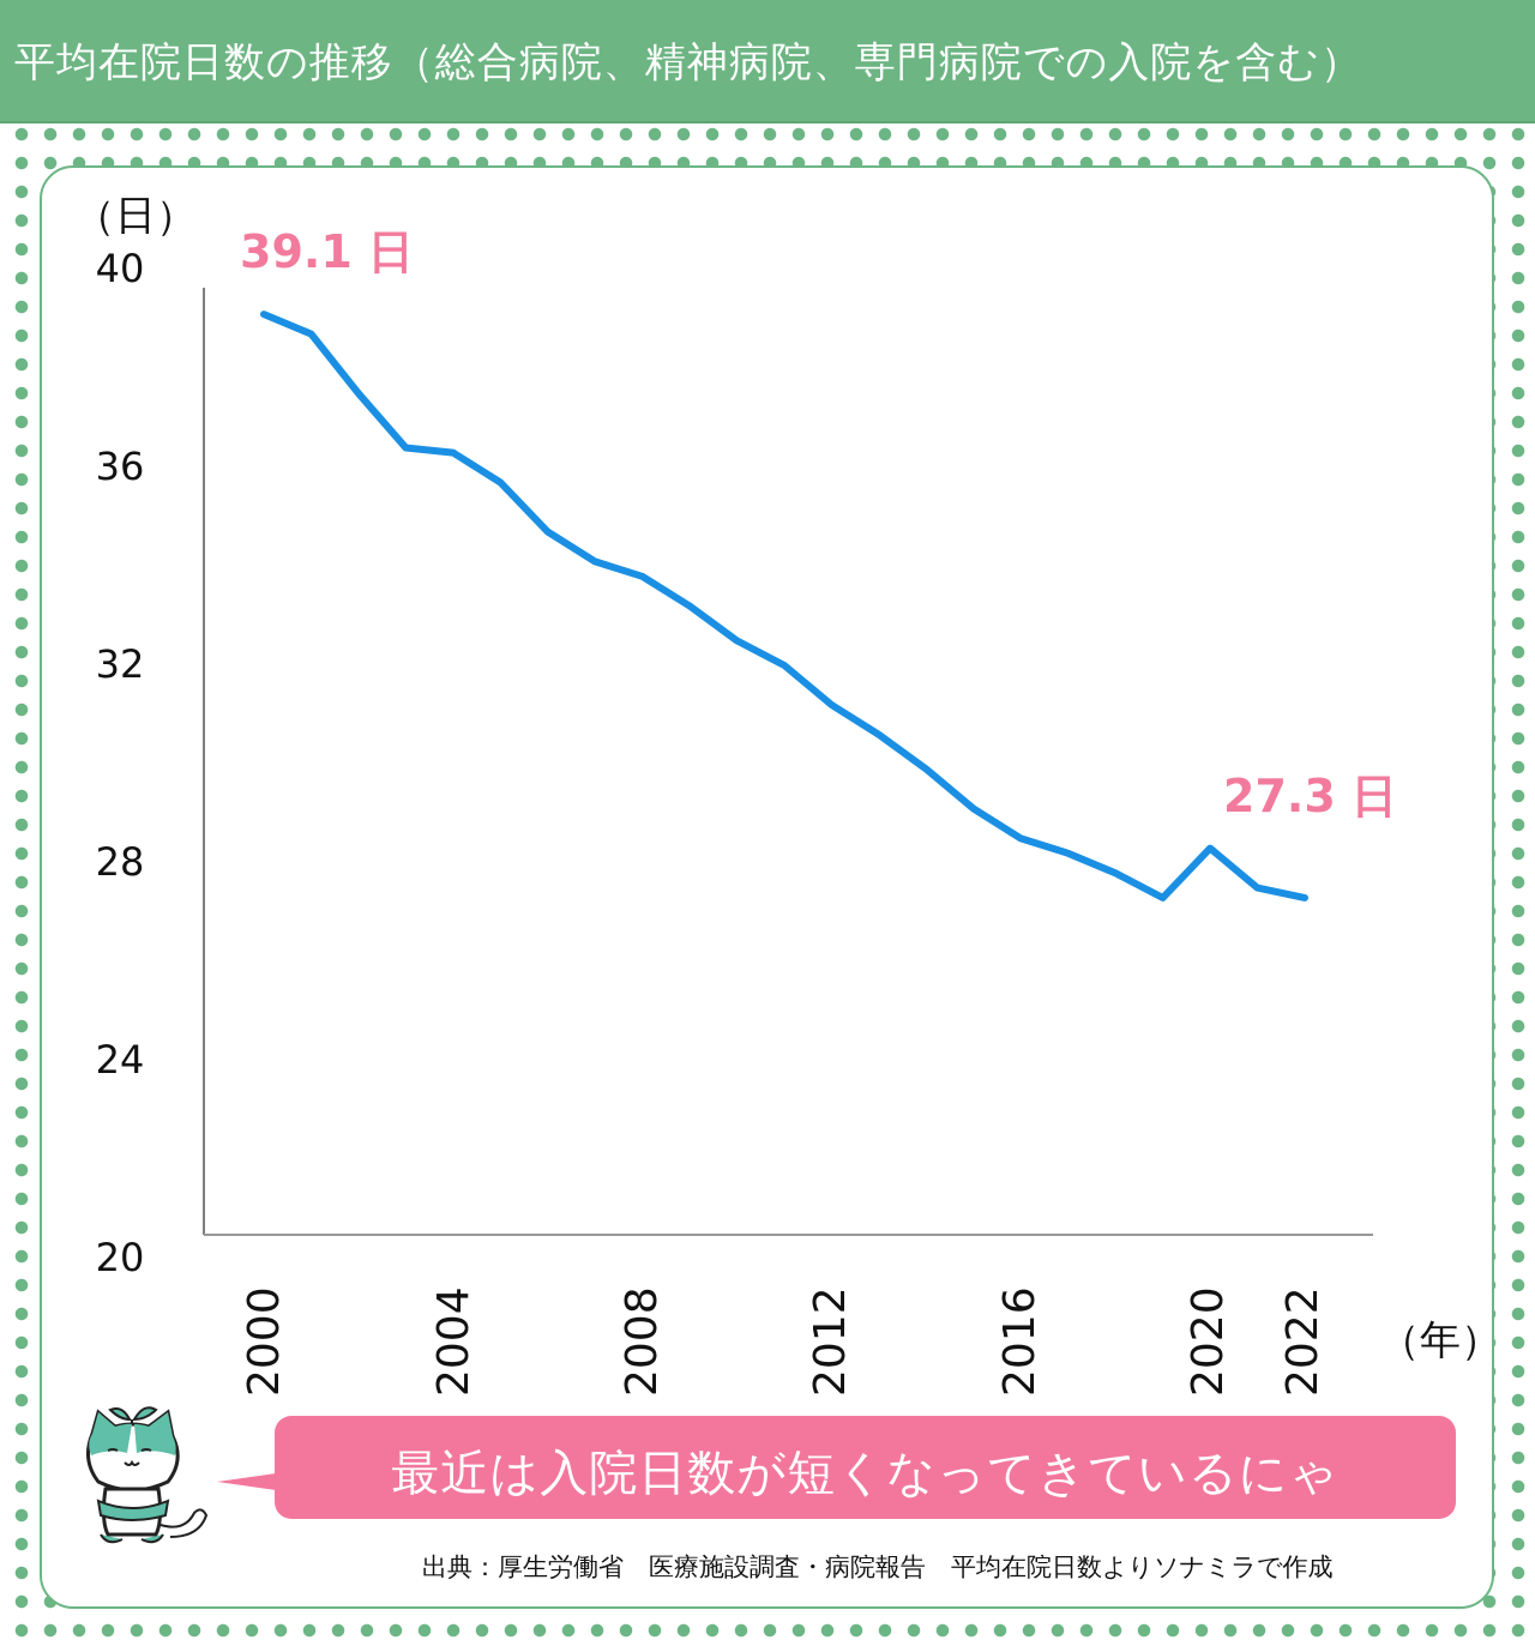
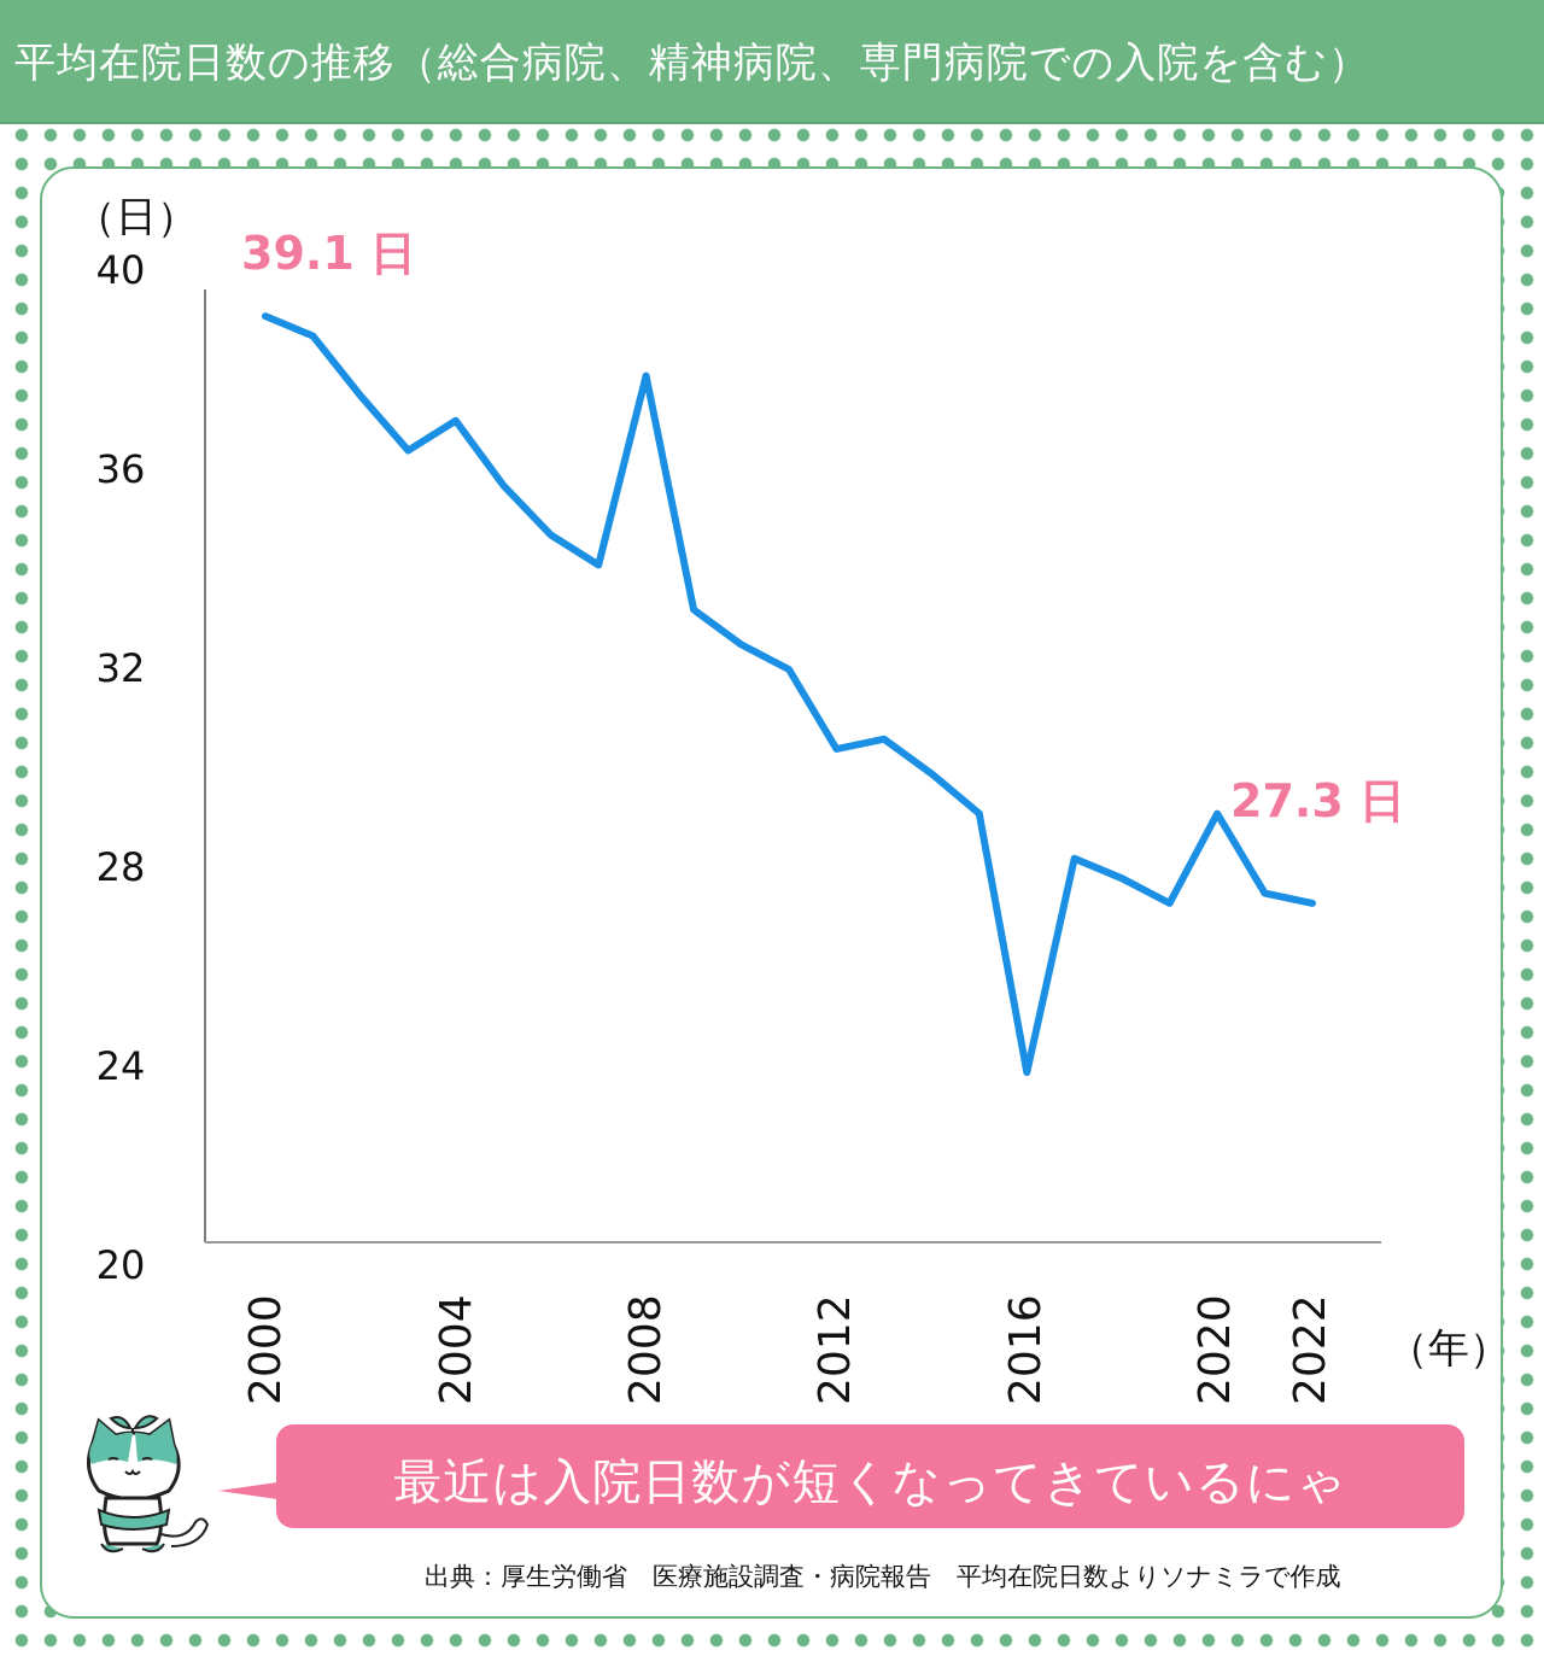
2004: 36.3 -> 37.0
2008: 33.8 -> 37.9
2012: 31.2 -> 30.4
2016: 28.5 -> 23.9
2020: 28.3 -> 29.1
